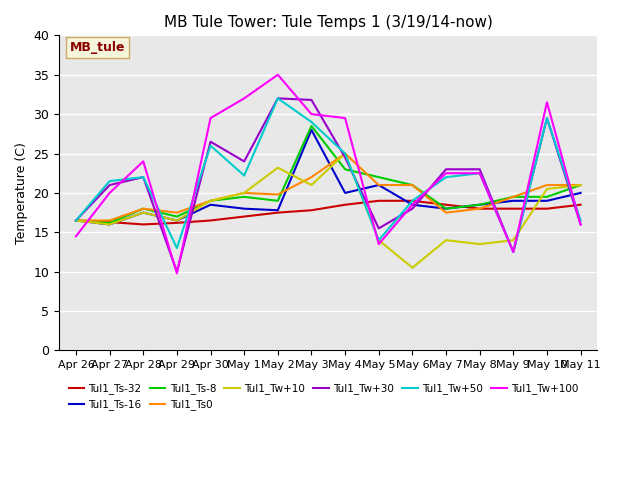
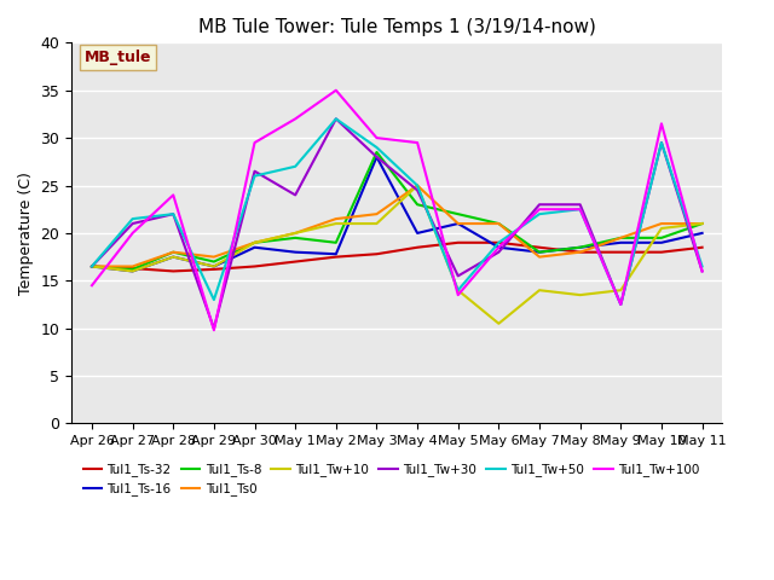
Tul1_Tw+50/May 1: 22.2 -> 27.0
Tul1_Ts0/May 2: 19.8 -> 21.5
Tul1_Tw+10/May 2: 23.2 -> 21.0
Tul1_Tw+30/May 3: 31.8 -> 28.0
